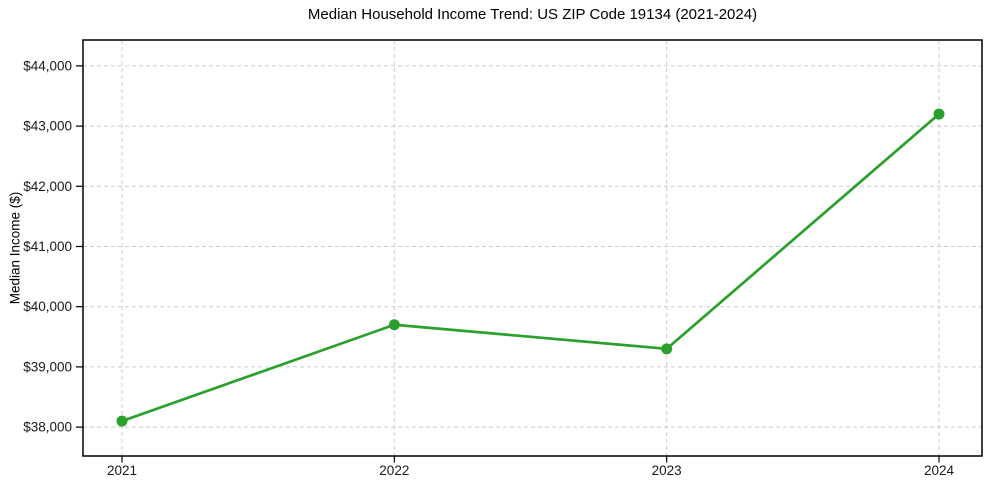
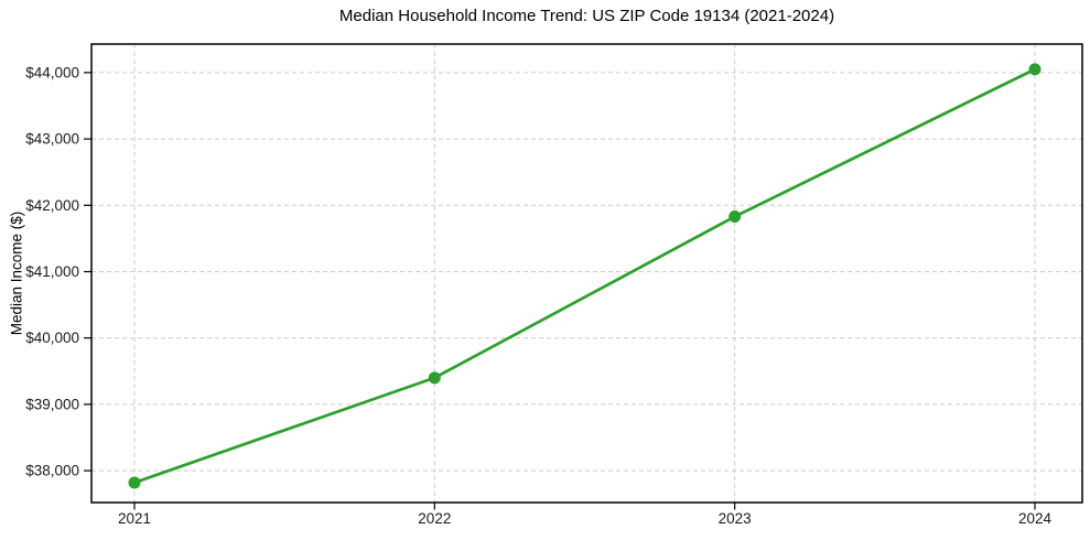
2021: $38100 -> $37800
2022: $39700 -> $39400
2023: $39300 -> $41800
2024: $43200 -> $44000
